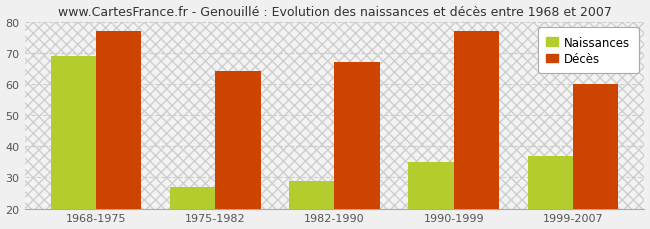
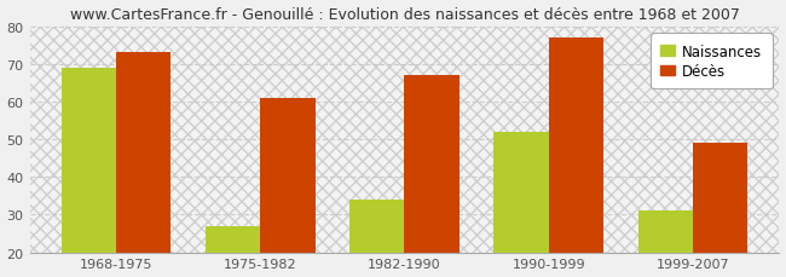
Décès/1968-1975: 77 -> 73
Décès/1975-1982: 64 -> 61
Naissances/1982-1990: 29 -> 34
Naissances/1990-1999: 35 -> 52
Naissances/1999-2007: 37 -> 31
Décès/1999-2007: 60 -> 49
